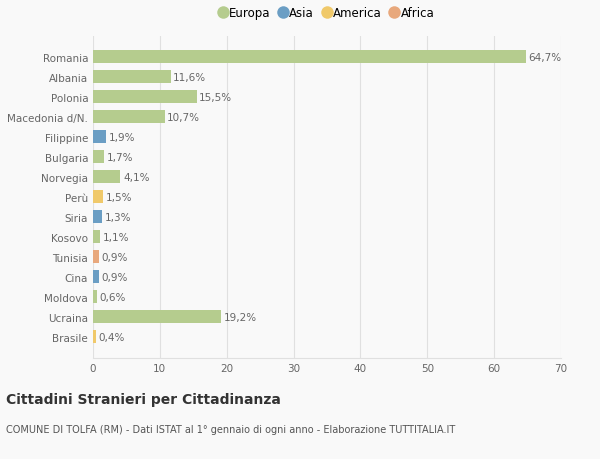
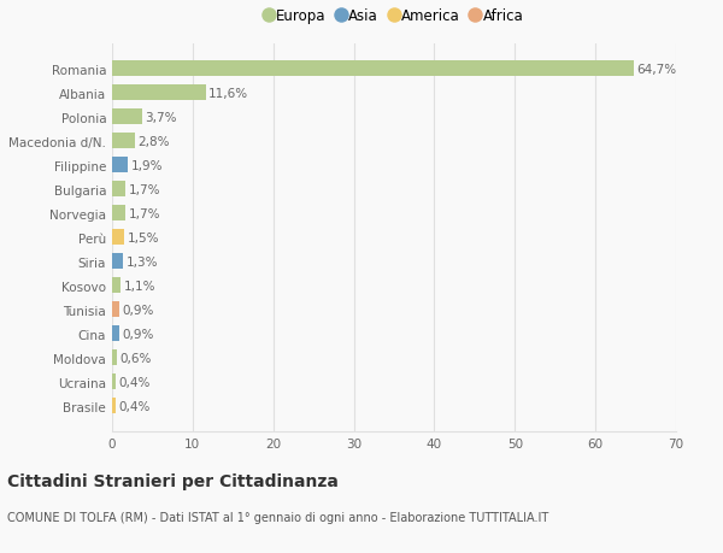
Polonia: 15,5% -> 3,7%
Macedonia d/N.: 10,7% -> 2,8%
Norvegia: 4,1% -> 1,7%
Ucraina: 19,2% -> 0,4%
